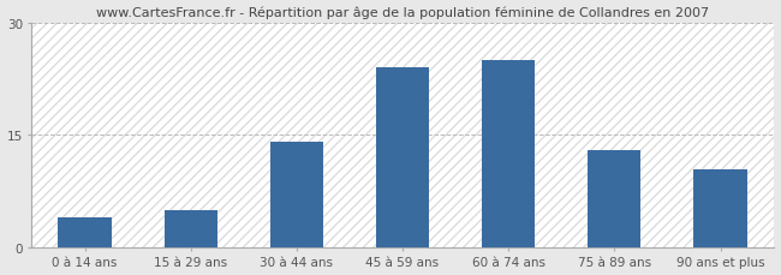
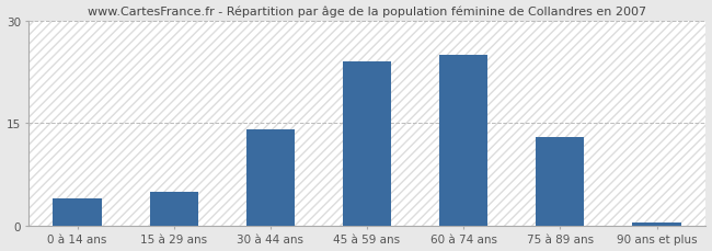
90 ans et plus: 10.4 -> 0.5
